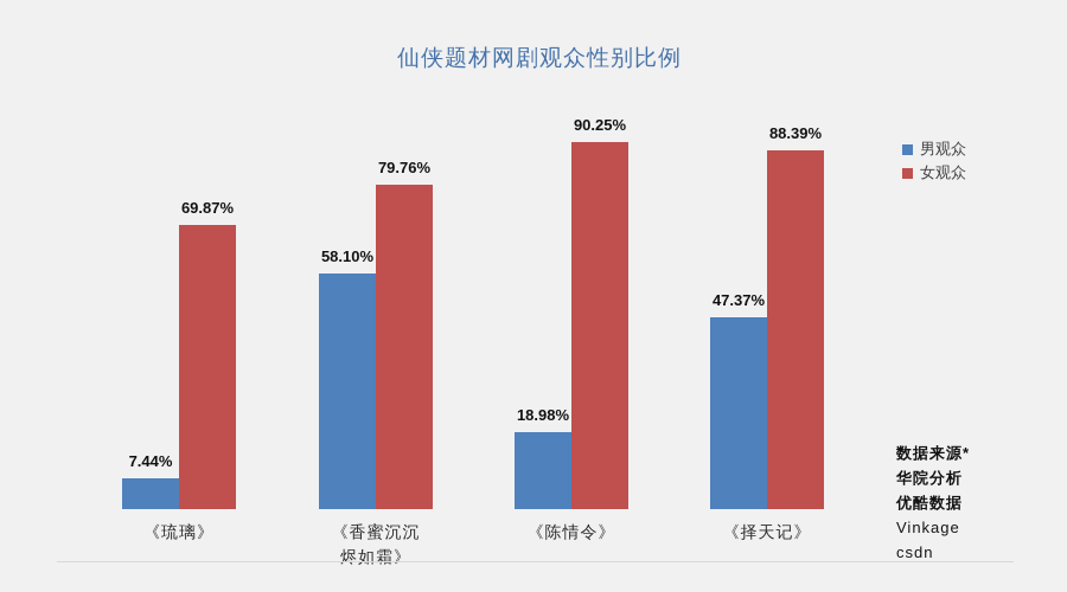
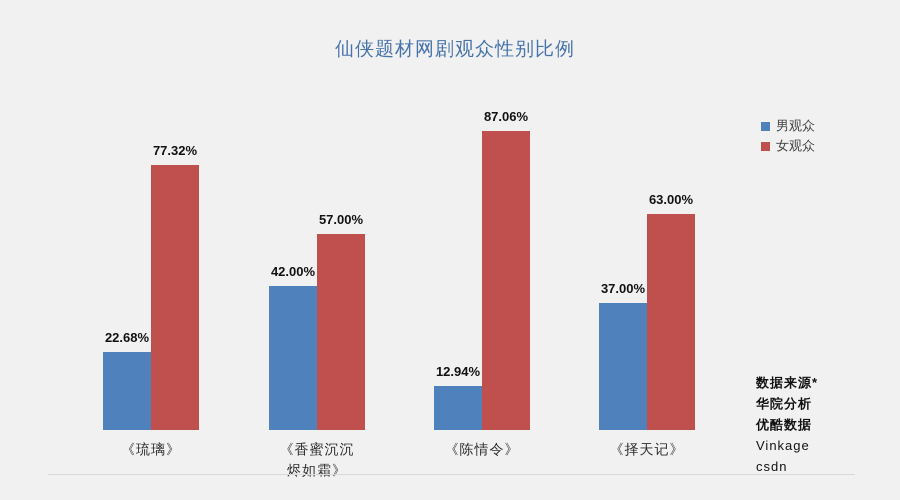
男观众/《琉璃》: 7.44% -> 22.68%
女观众/《琉璃》: 69.87% -> 77.32%
男观众/《香蜜沉沉烬如霜》: 58.10% -> 42.00%
女观众/《香蜜沉沉烬如霜》: 79.76% -> 57.00%
男观众/《陈情令》: 18.98% -> 12.94%
女观众/《陈情令》: 90.25% -> 87.06%
男观众/《择天记》: 47.37% -> 37.00%
女观众/《择天记》: 88.39% -> 63.00%
